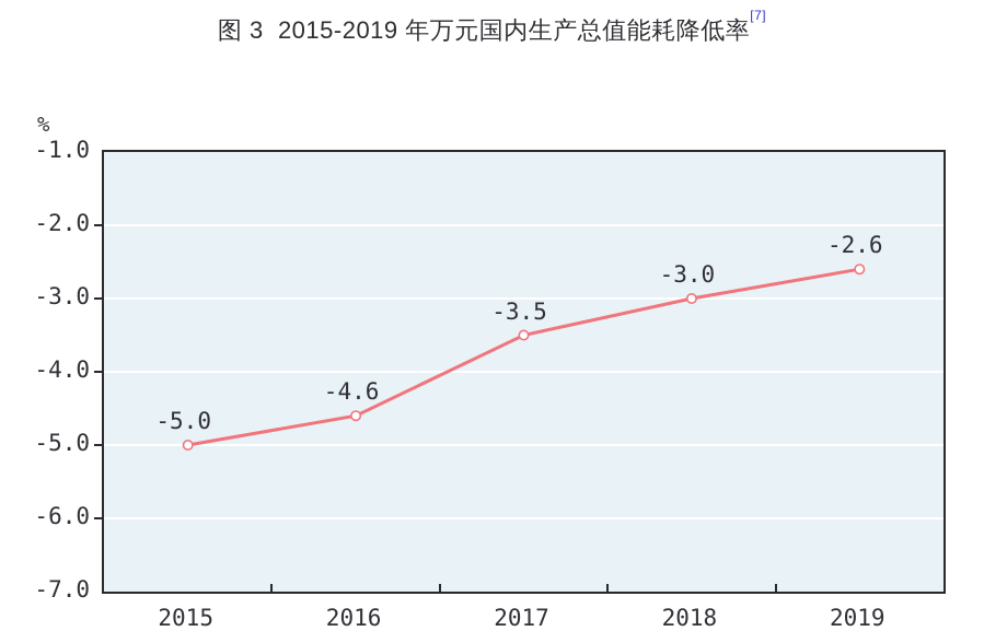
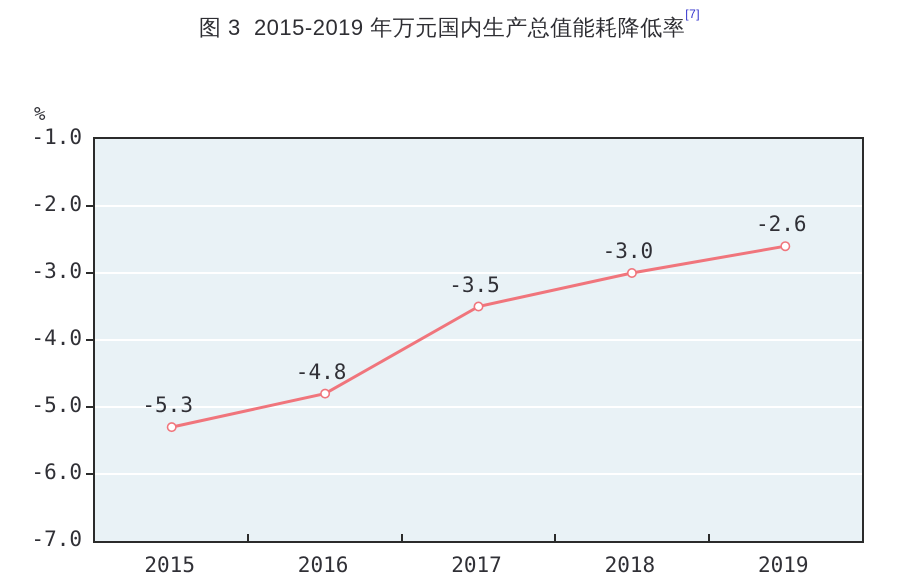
2015: -5.0 -> -5.3
2016: -4.6 -> -4.8
